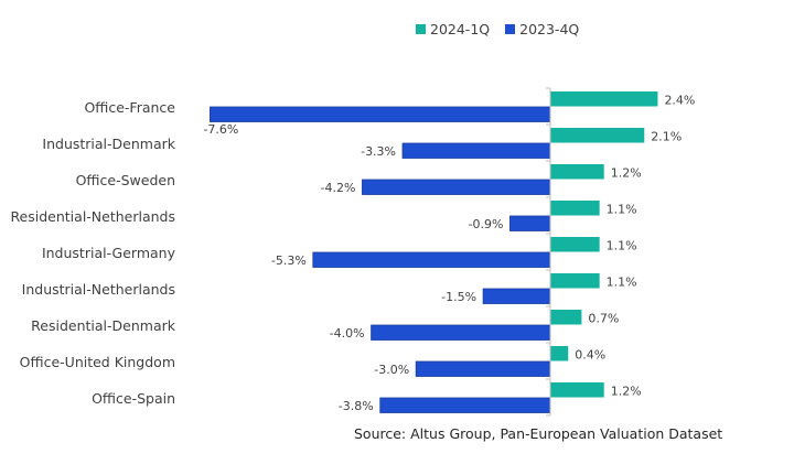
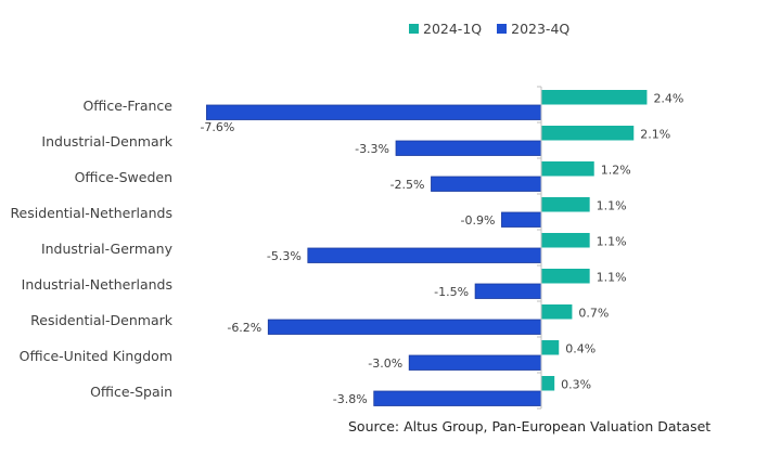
2023-4Q/Office-Sweden: -4.2% -> -2.5%
2023-4Q/Residential-Denmark: -4.0% -> -6.2%
2024-1Q/Office-Spain: 1.2% -> 0.3%
